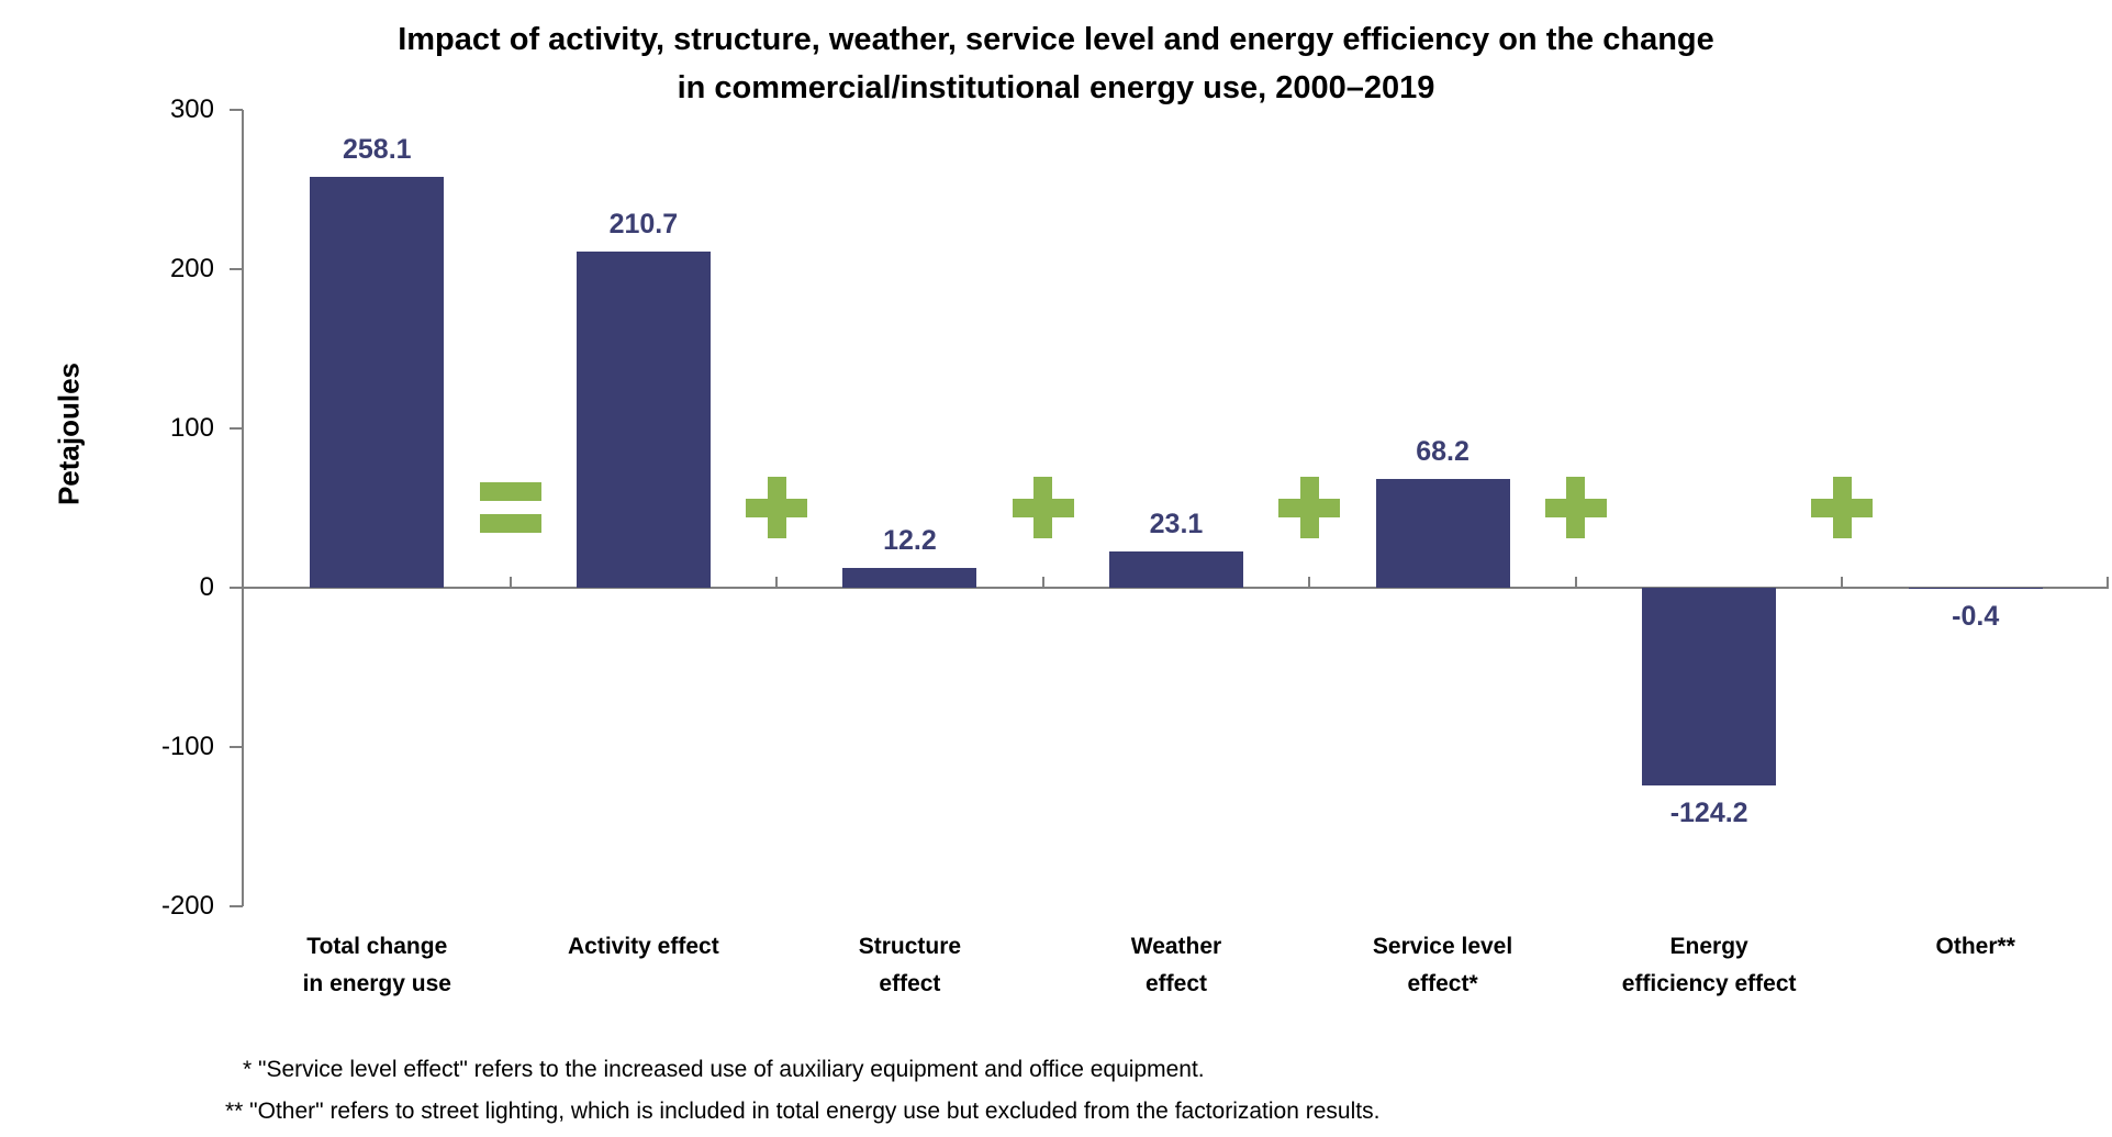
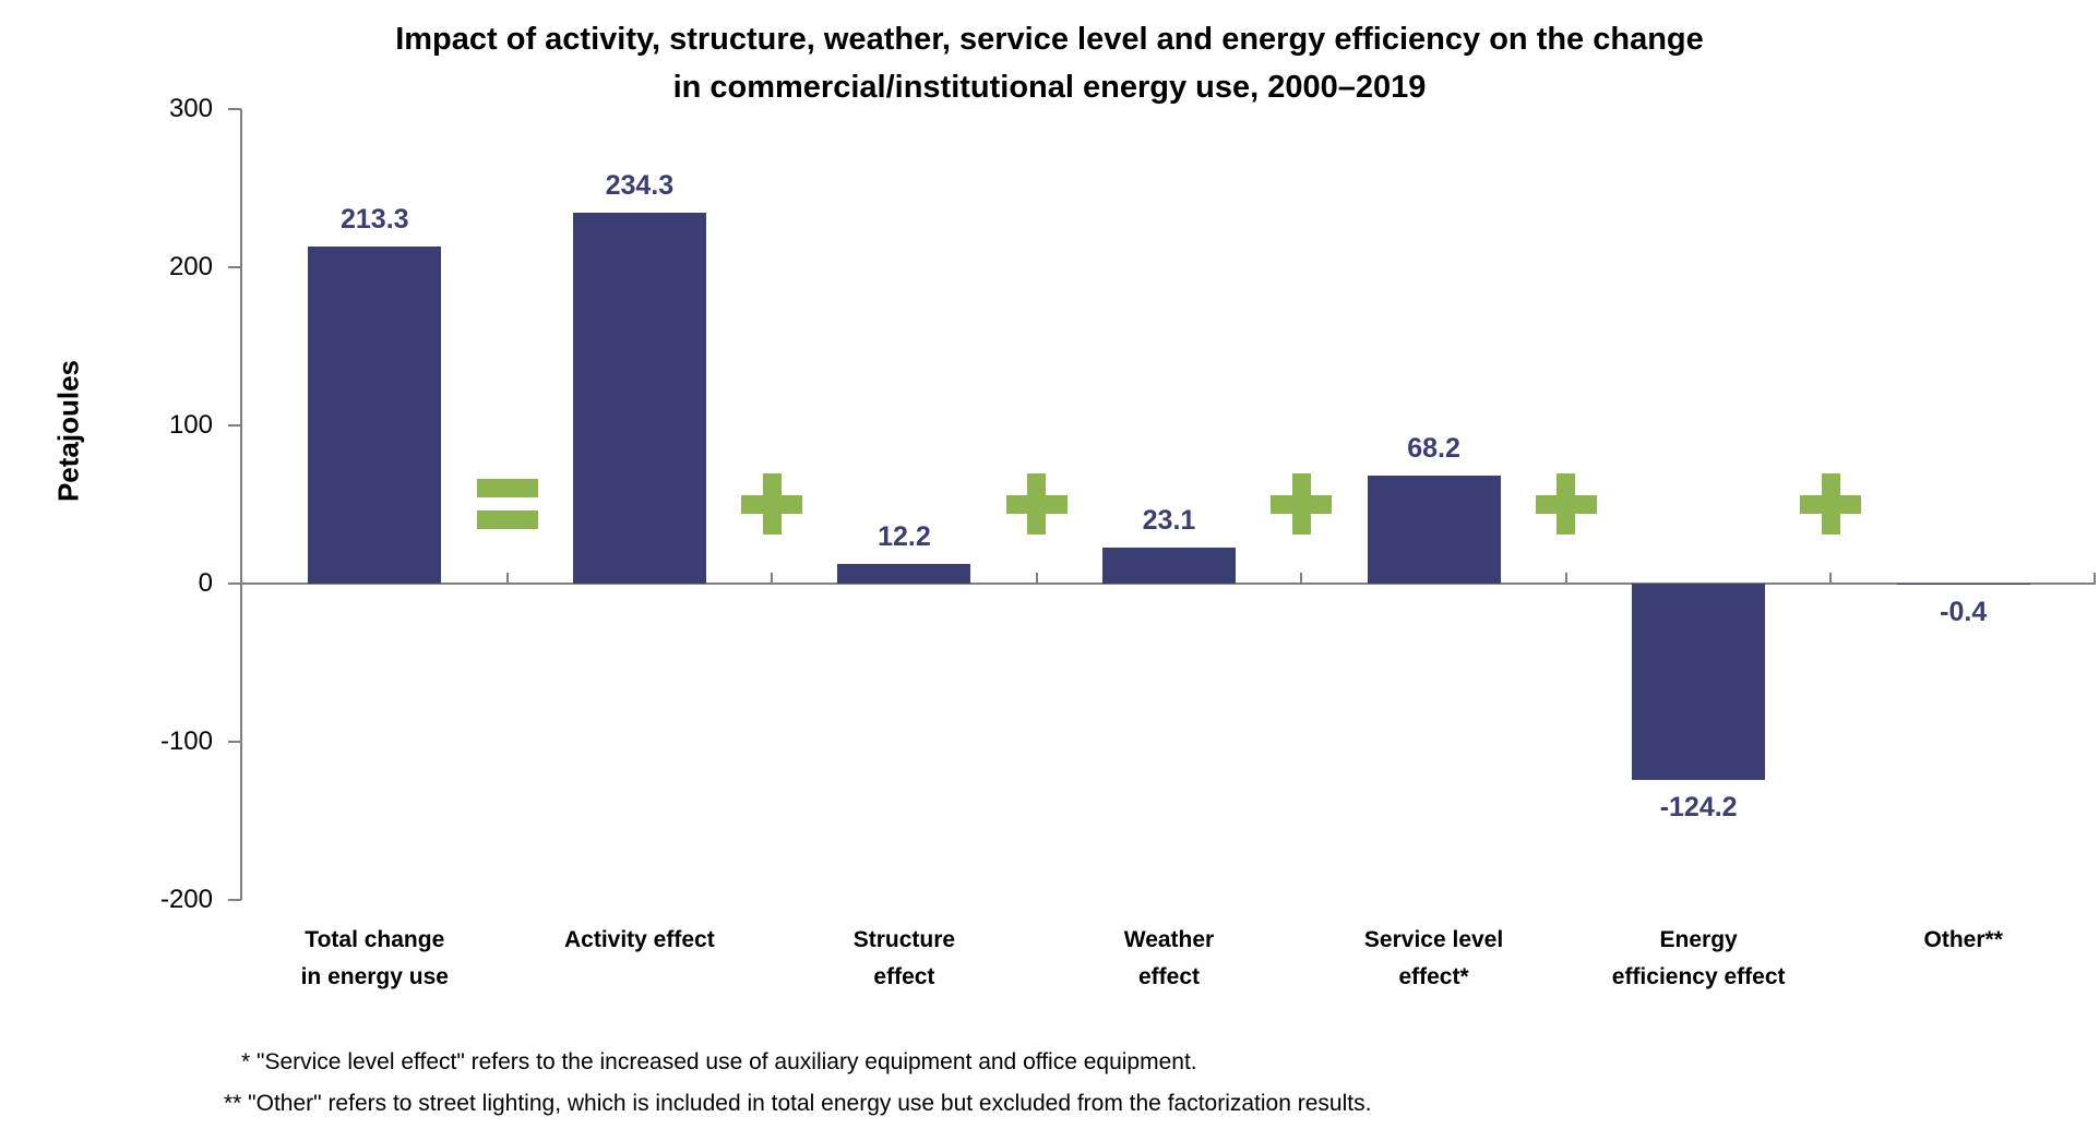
Total change in energy use: 258.1 -> 213.3
Activity effect: 210.7 -> 234.3
